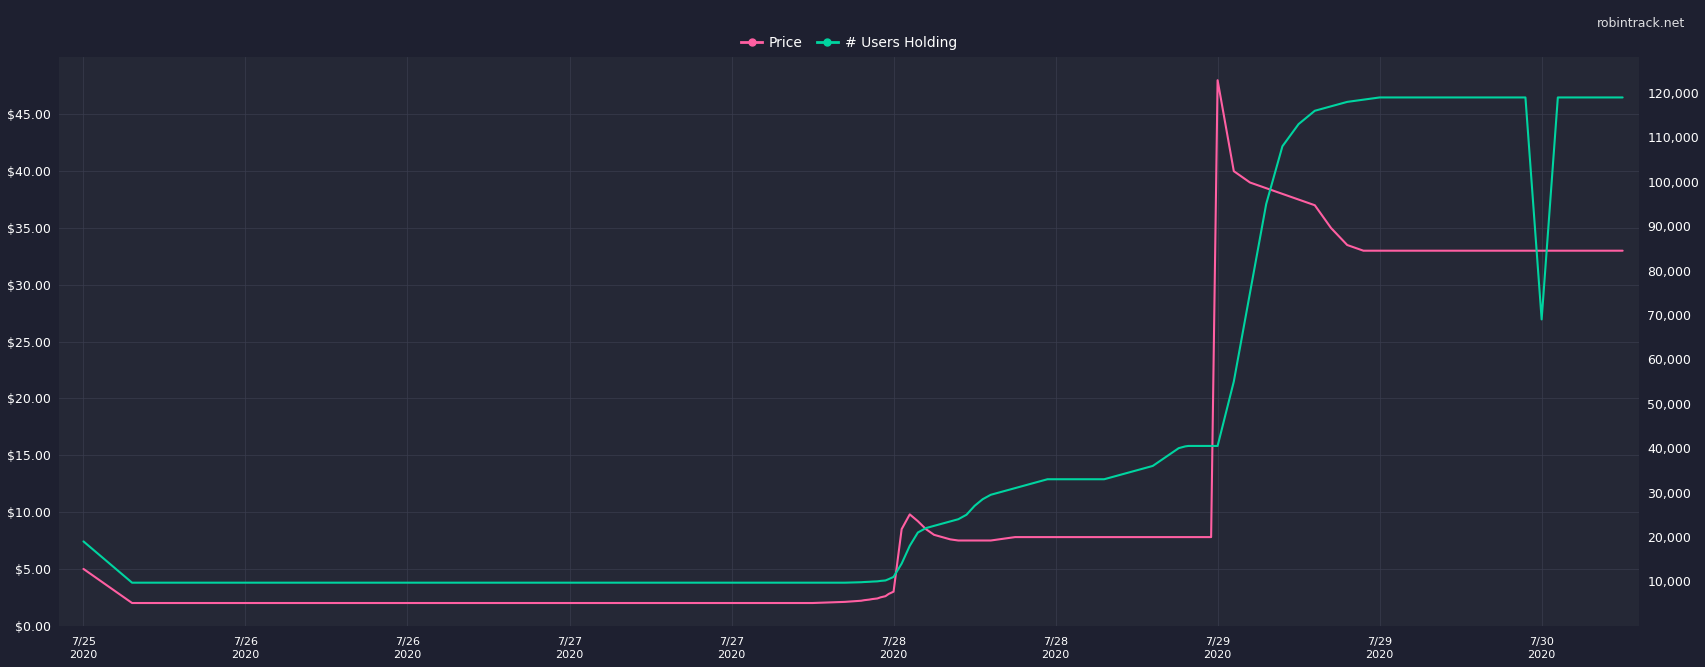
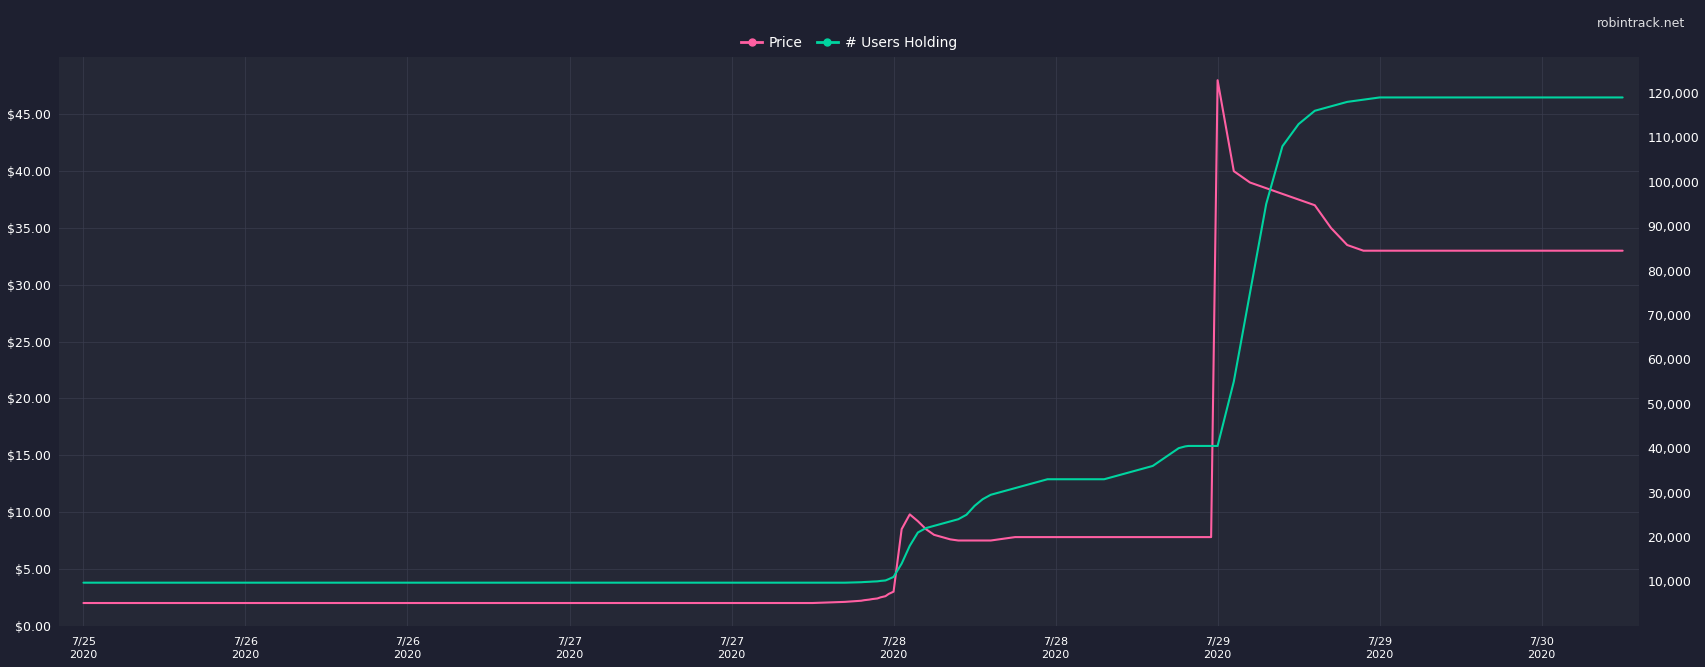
Price/7/25 2020: $5.0 -> $2.0
# Users Holding/7/25 2020: 19,000 -> 9,700
# Users Holding/7/30 2020: 69,000 -> 119,000
